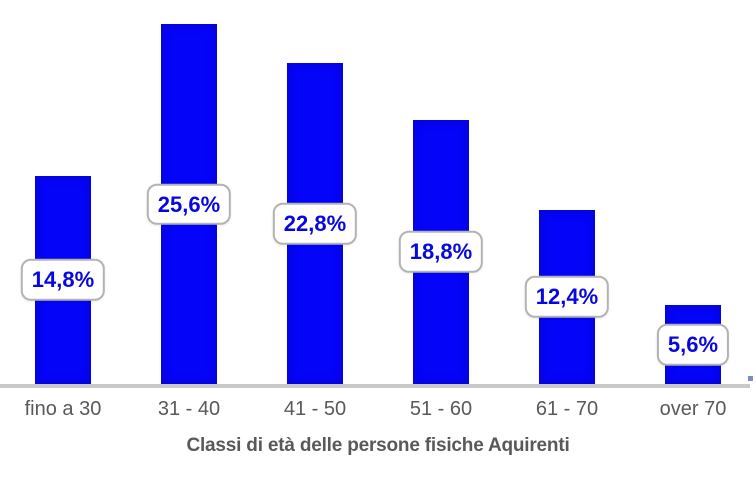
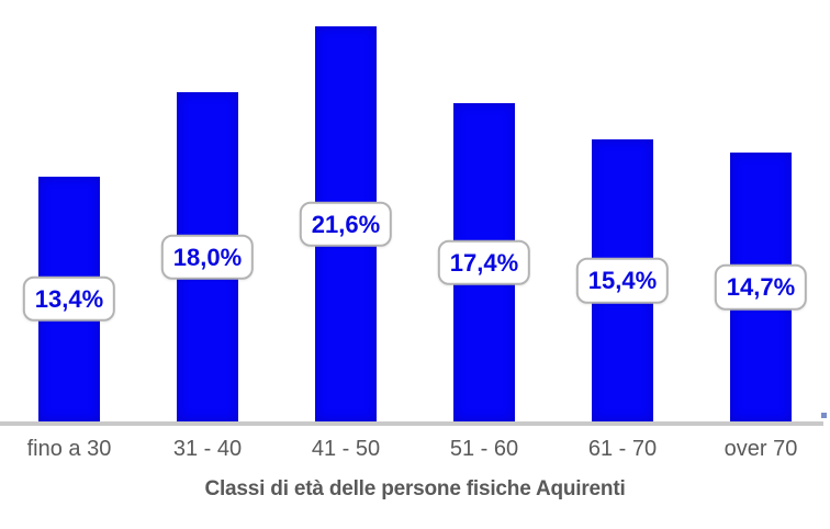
fino a 30: 14,8% -> 13,4%
31 - 40: 25,6% -> 18,0%
41 - 50: 22,8% -> 21,6%
51 - 60: 18,8% -> 17,4%
61 - 70: 12,4% -> 15,4%
over 70: 5,6% -> 14,7%
